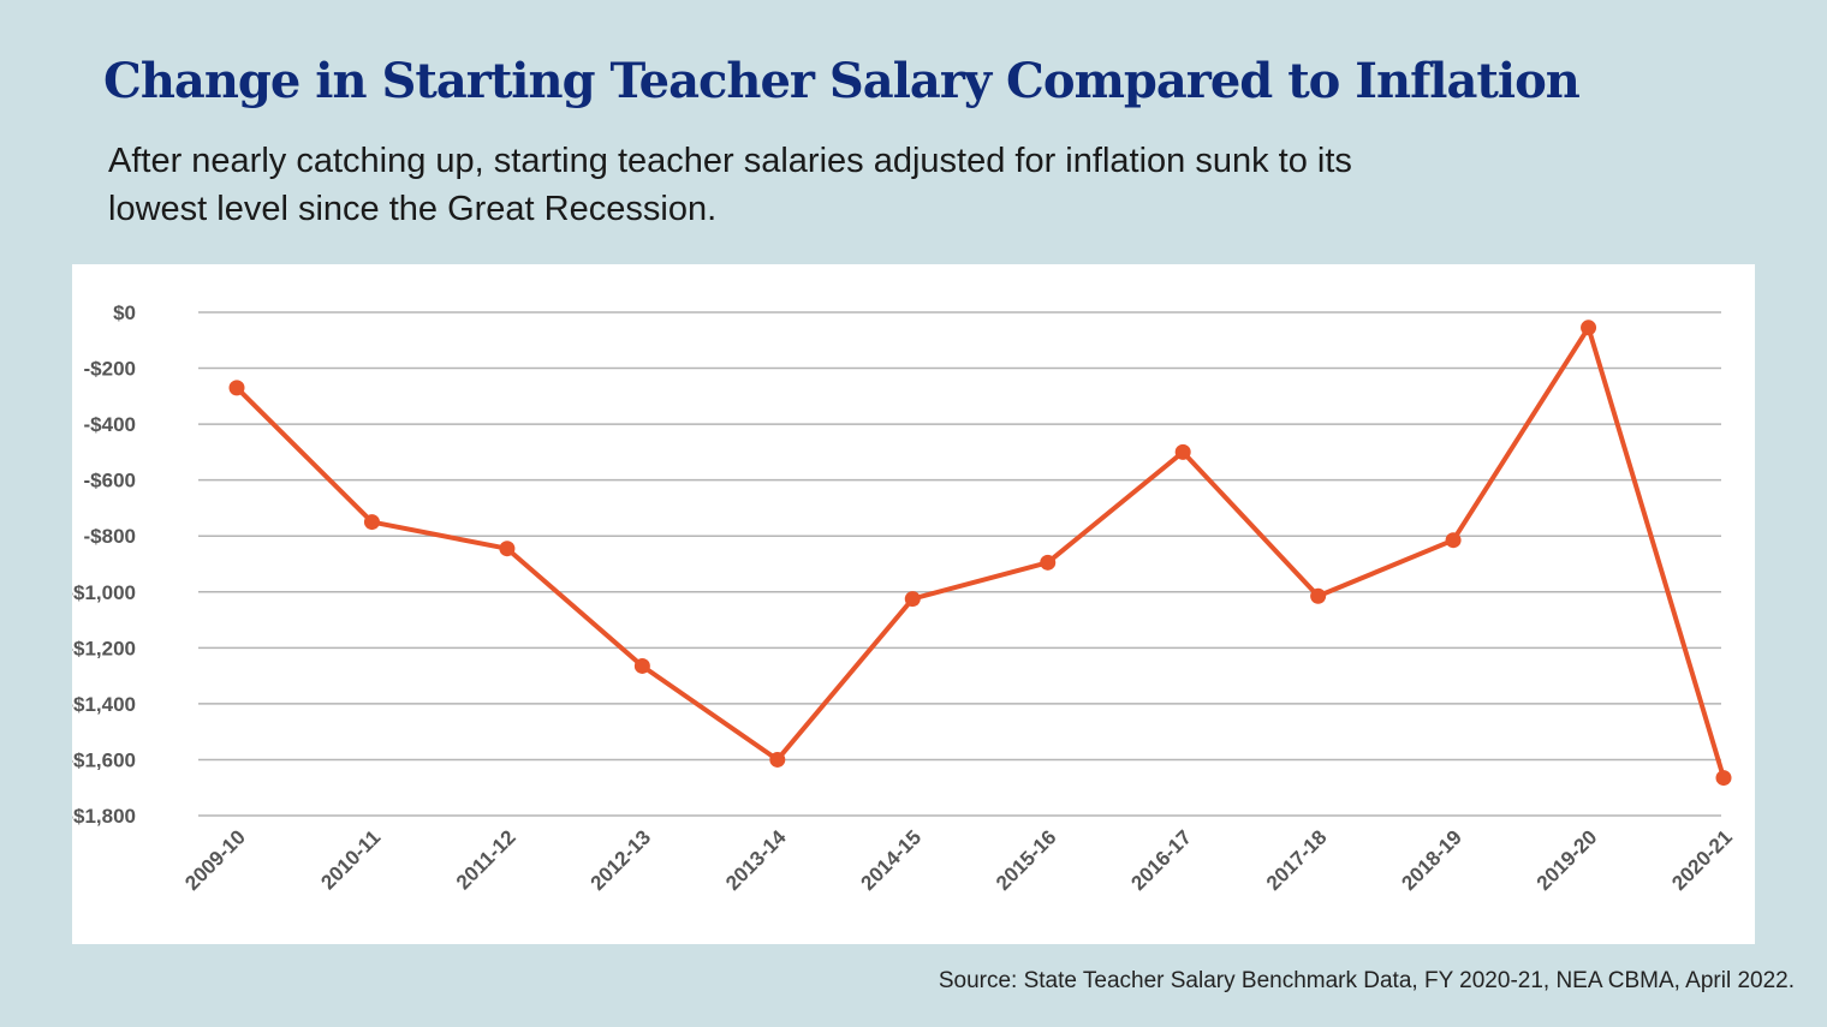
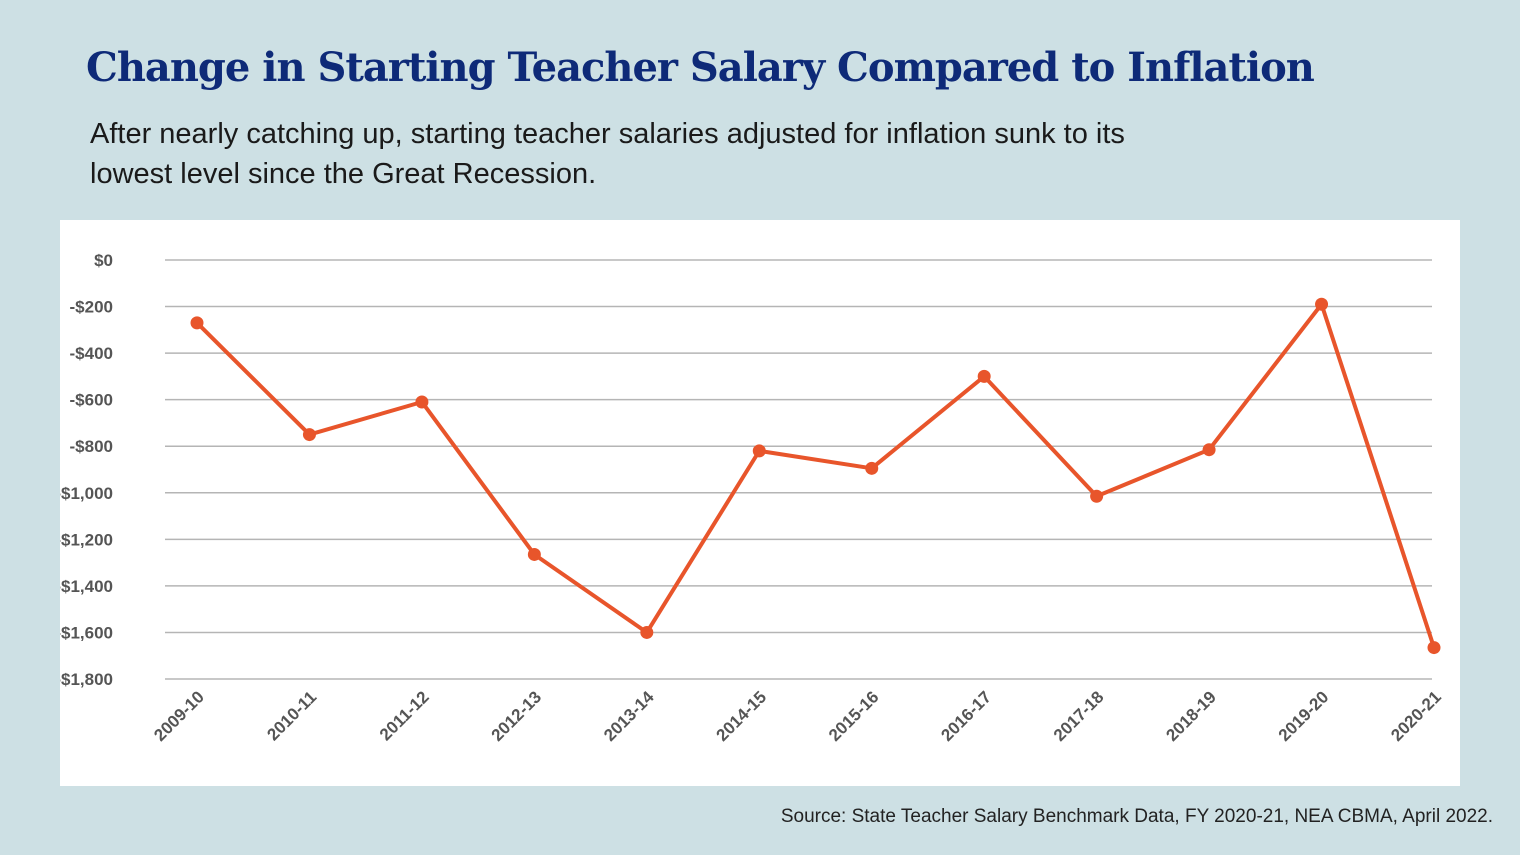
2011-12: -$840 -> -$610
2014-15: -$1020 -> -$820
2019-20: -$60 -> -$190
